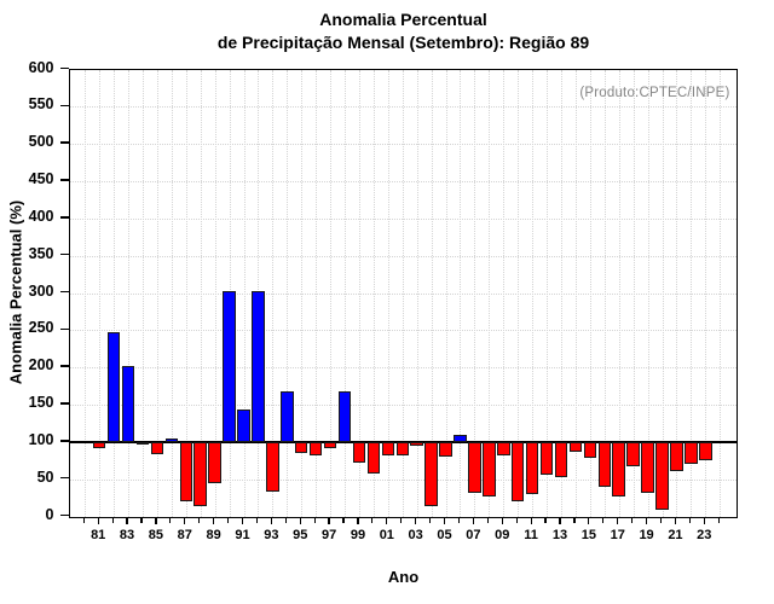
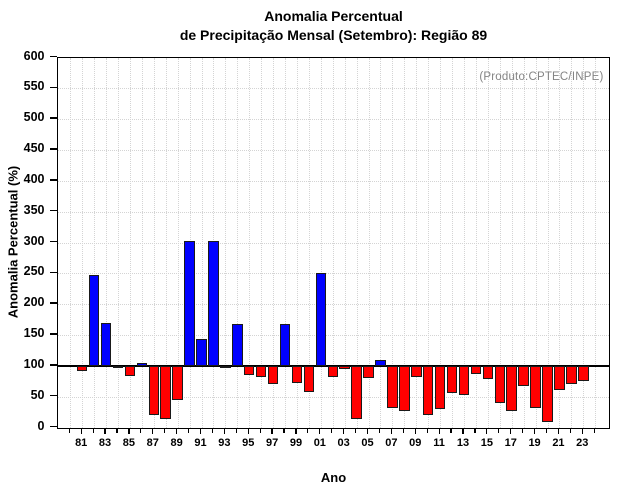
83: 200 -> 170
93: 30 -> 100
97: 90 -> 70
01: 80 -> 250
